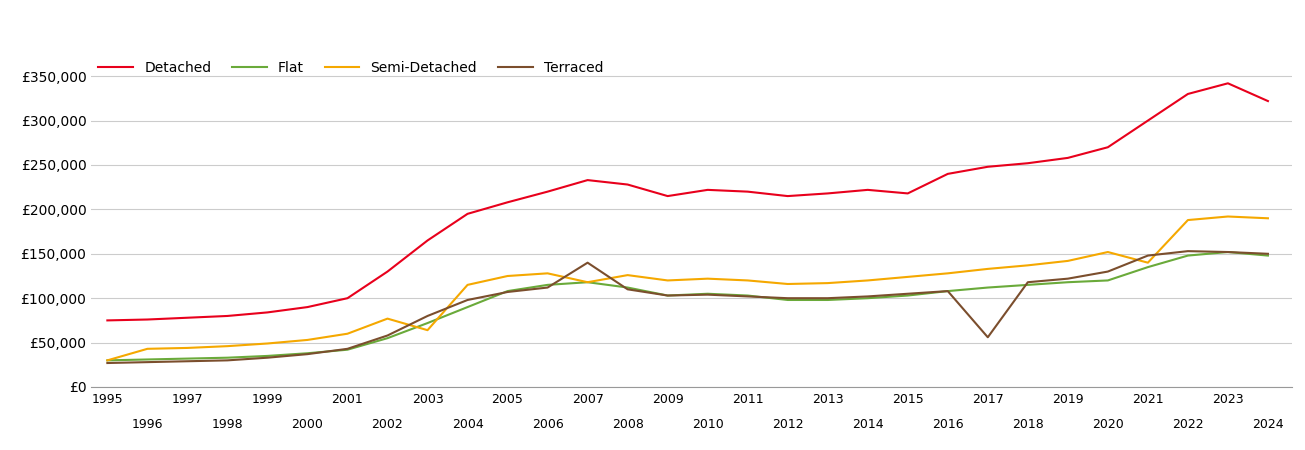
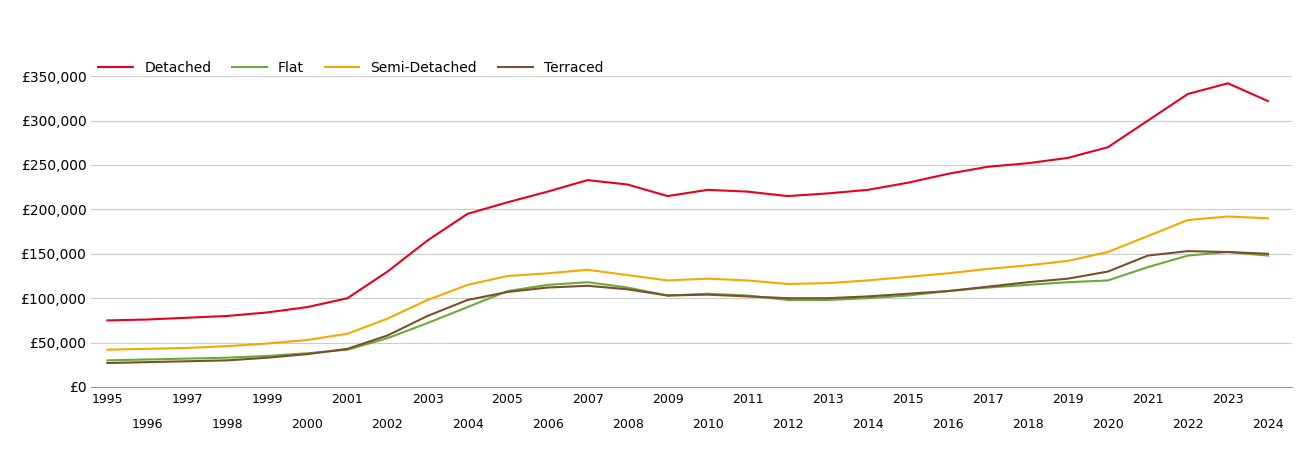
Semi-Detached/1995: £30,000 -> £42,000
Semi-Detached/2003: £64,000 -> £98,000
Semi-Detached/2007: £118,000 -> £132,000
Terraced/2007: £140,000 -> £114,000
Detached/2015: £218,000 -> £230,000
Terraced/2017: £56,000 -> £113,000
Semi-Detached/2021: £140,000 -> £170,000
